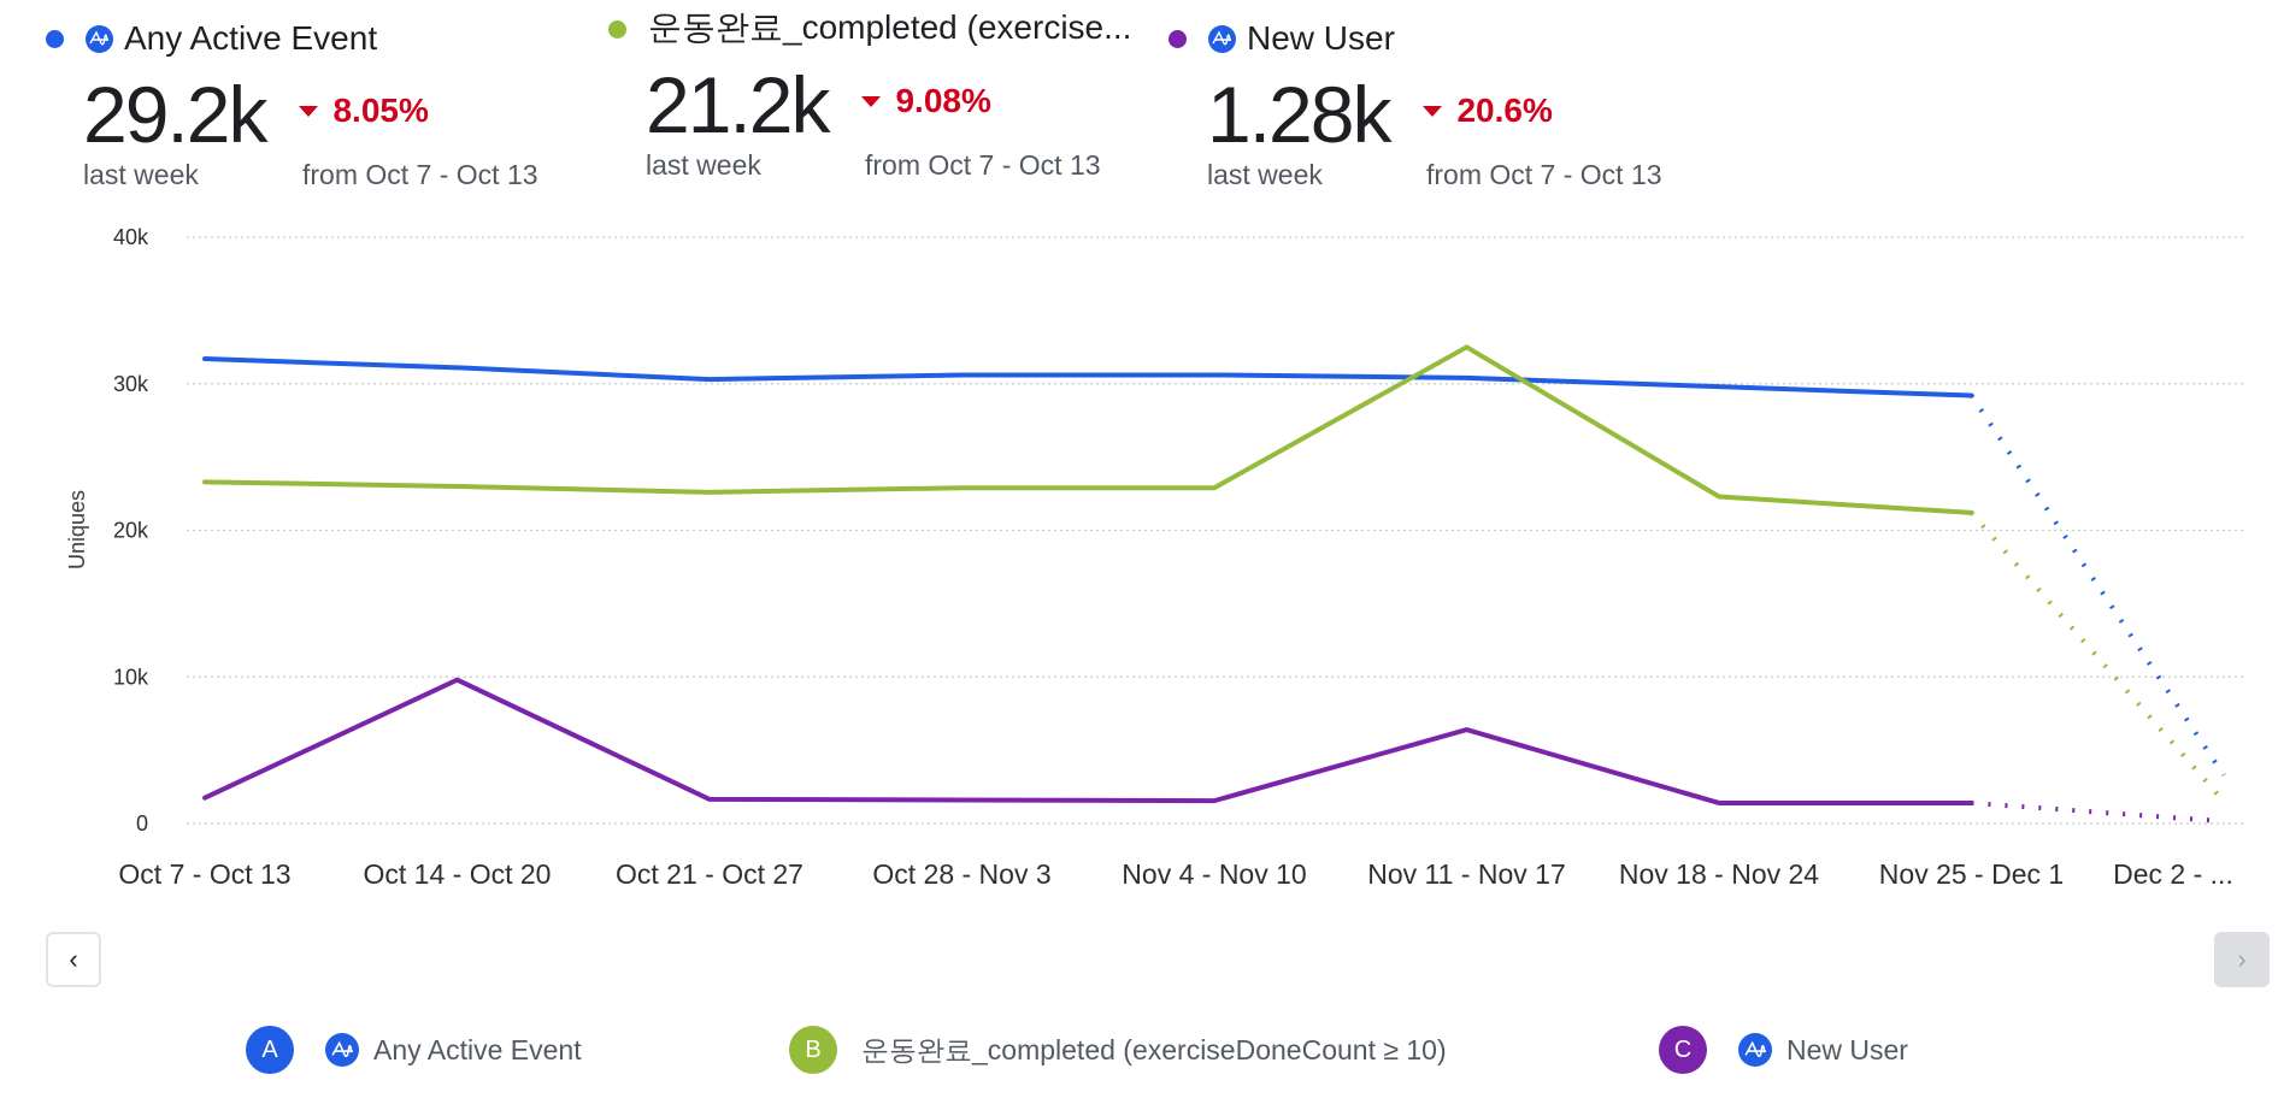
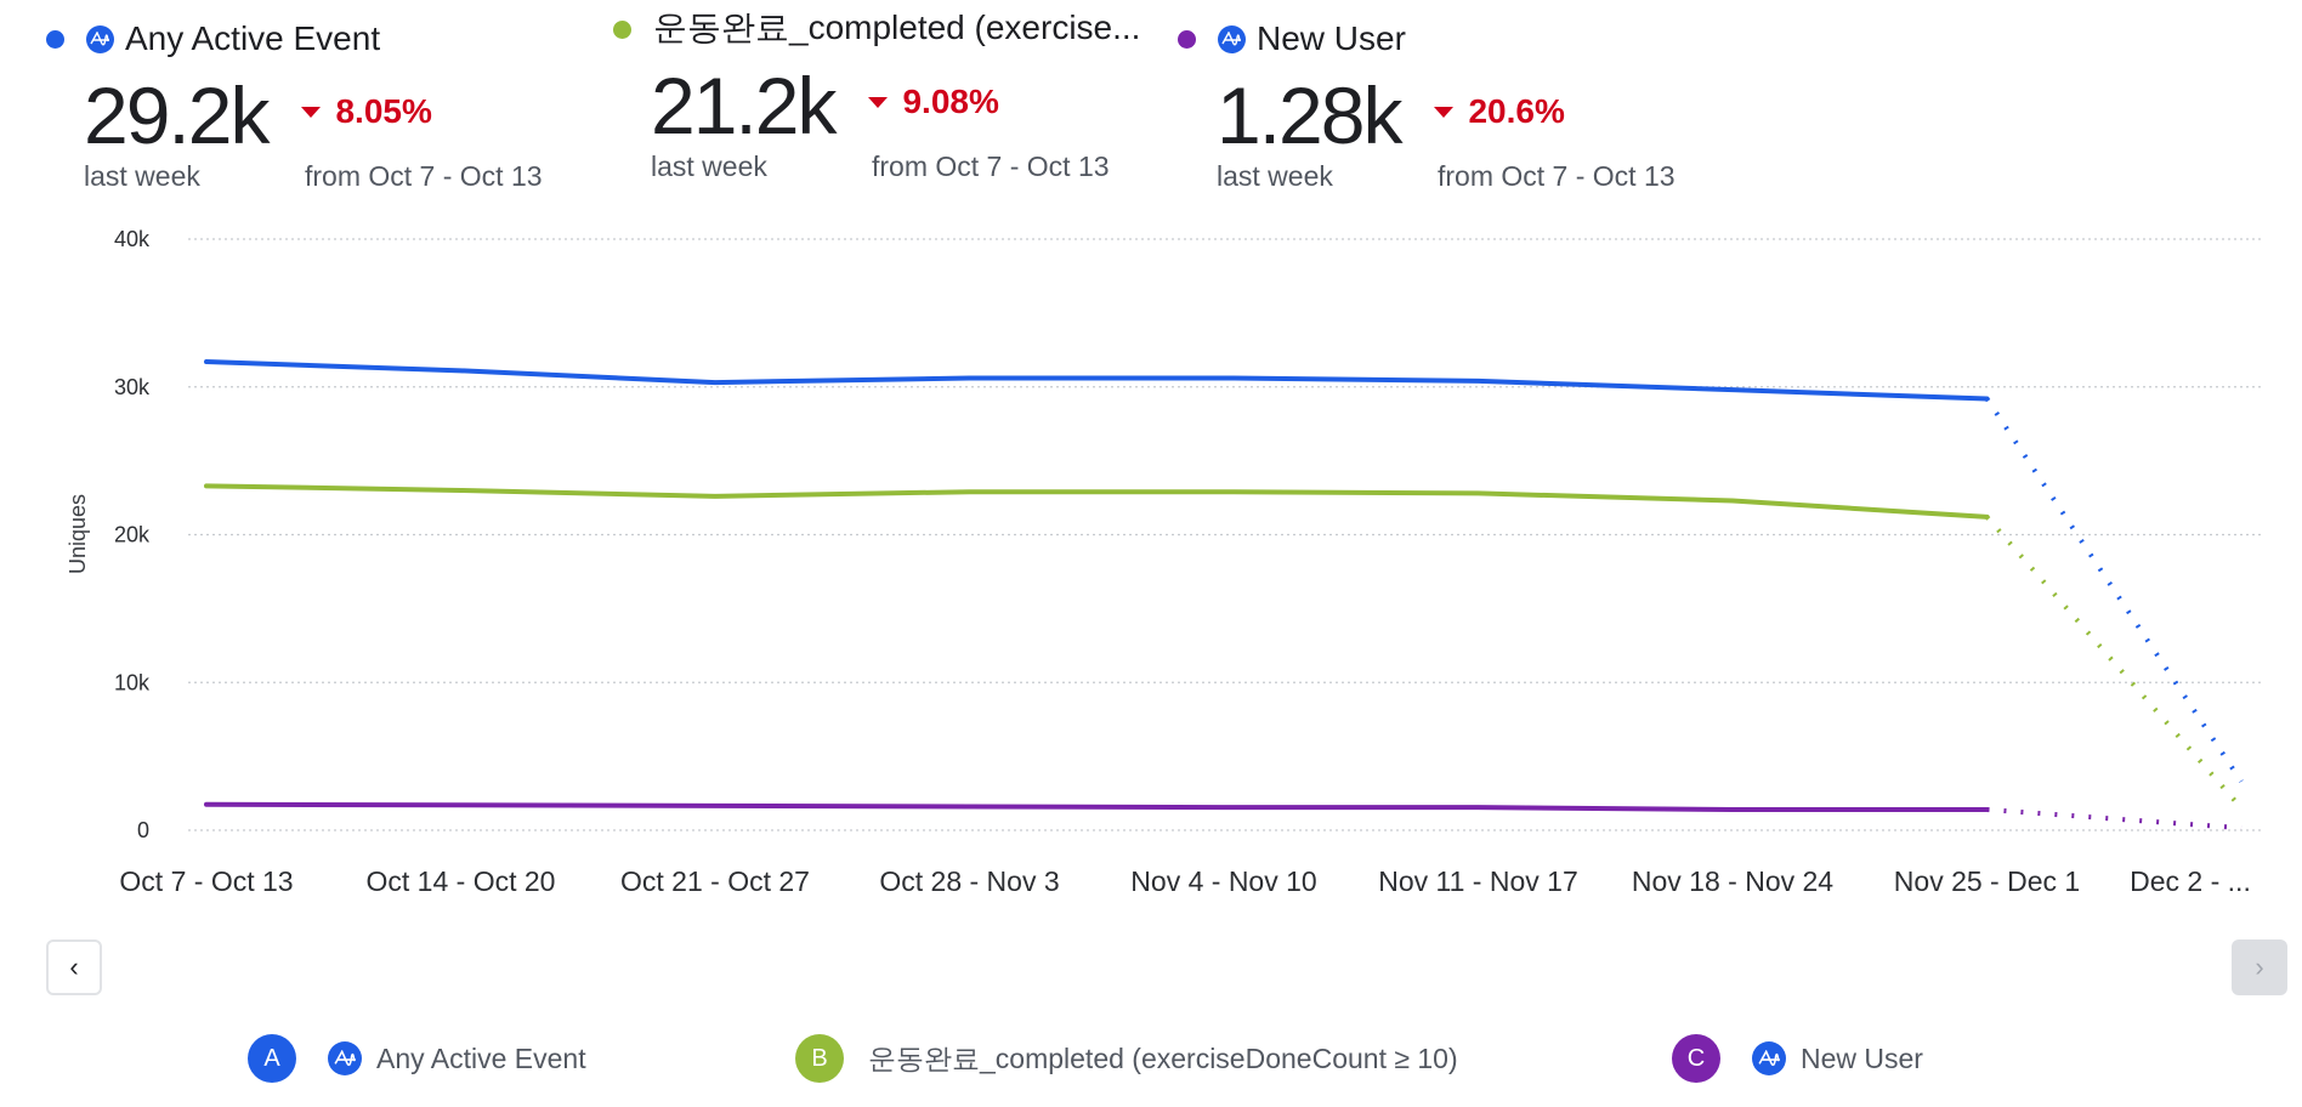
New User/Oct 14 - Oct 20: 9.8k -> 1.7k
운동완료_completed (exerciseDoneCount ≥ 10)/Nov 11 - Nov 17: 32.5k -> 22.8k
New User/Nov 11 - Nov 17: 6.4k -> 1.6k
